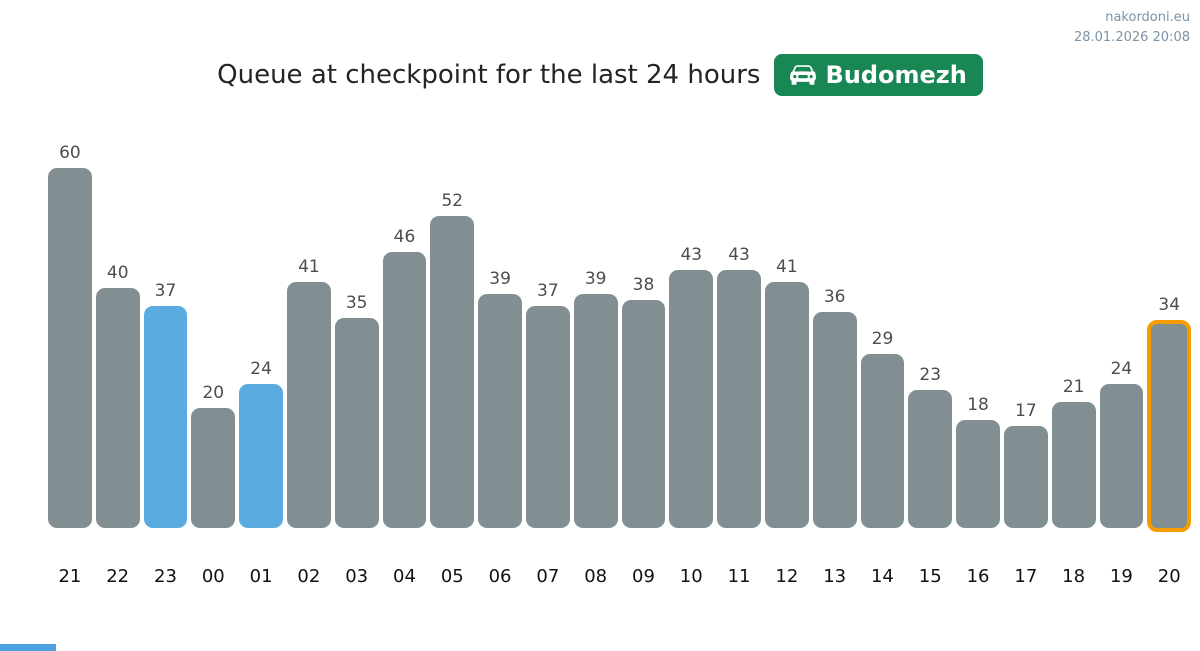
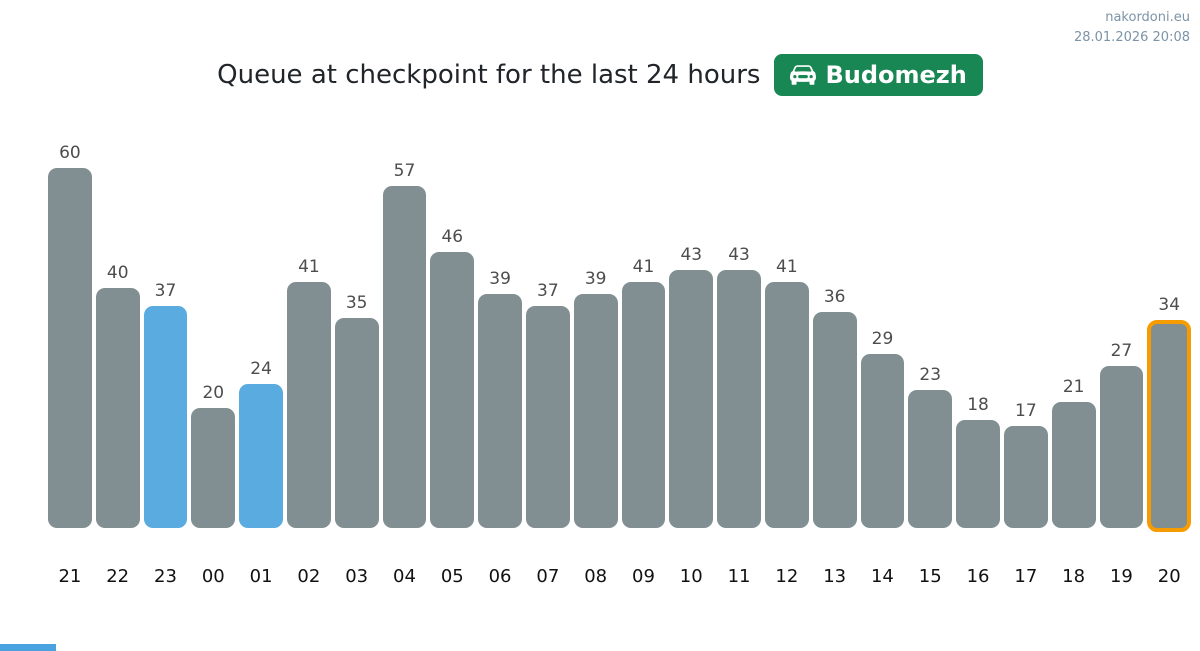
04: 46 -> 57
05: 52 -> 46
09: 38 -> 41
19: 24 -> 27
